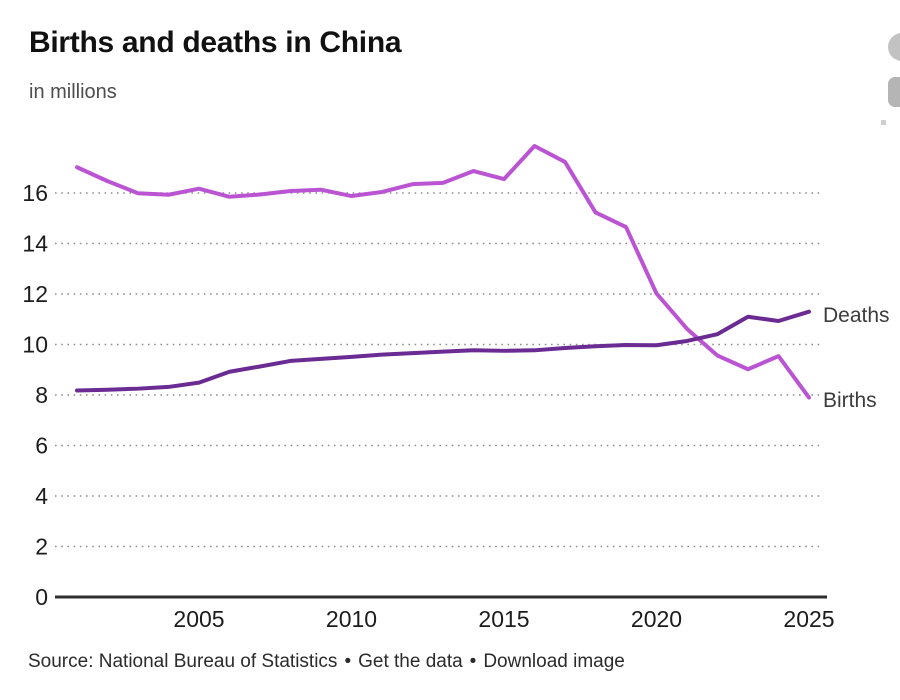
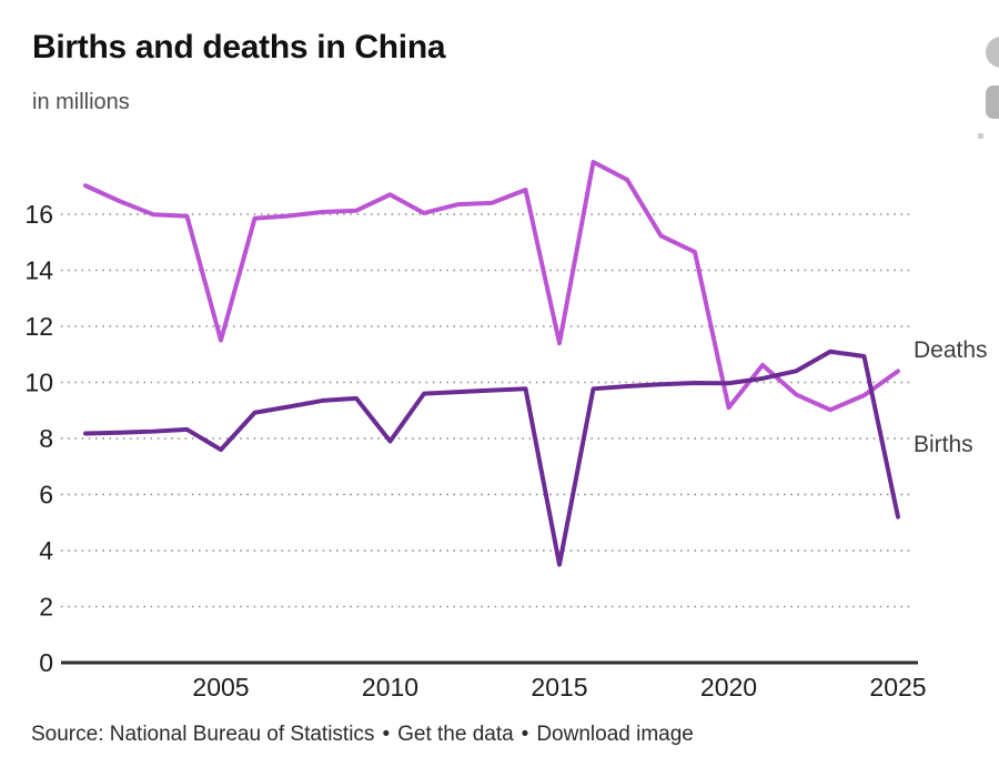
Births/2005: 16.2 -> 11.5
Deaths/2005: 8.5 -> 7.6
Births/2010: 15.9 -> 16.7
Deaths/2010: 9.5 -> 7.9
Births/2015: 16.6 -> 11.4
Deaths/2015: 9.8 -> 3.5
Births/2020: 12.0 -> 9.1
Births/2025: 7.9 -> 10.4
Deaths/2025: 11.3 -> 5.2
